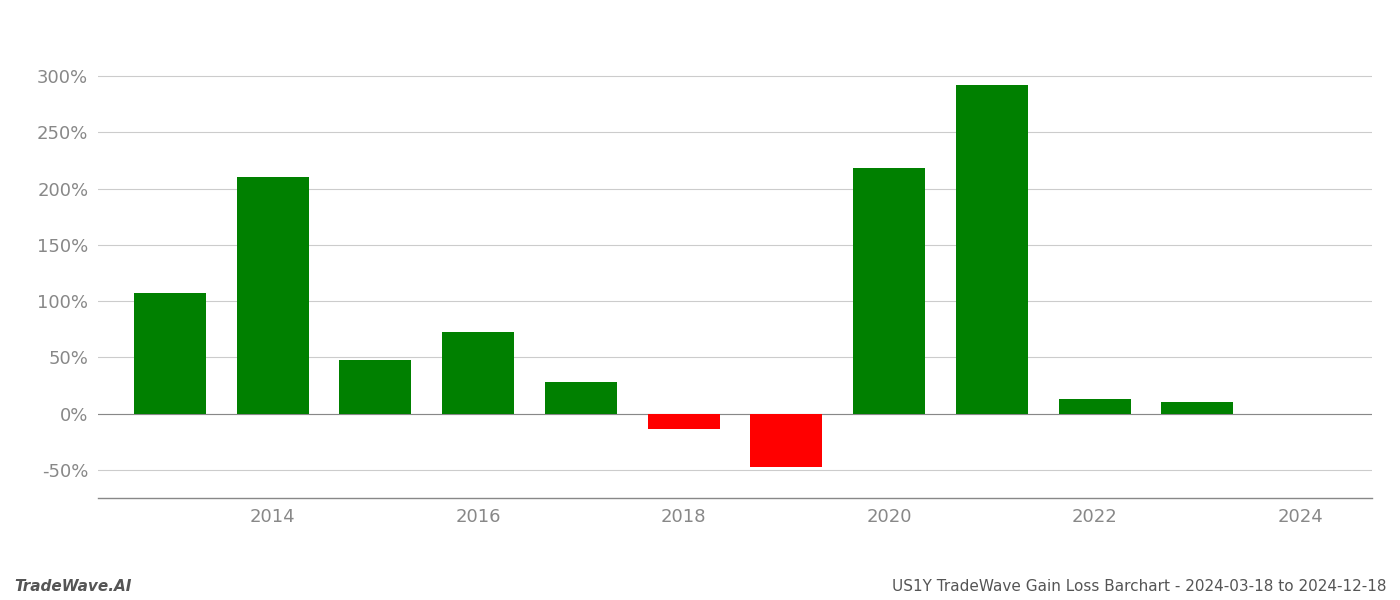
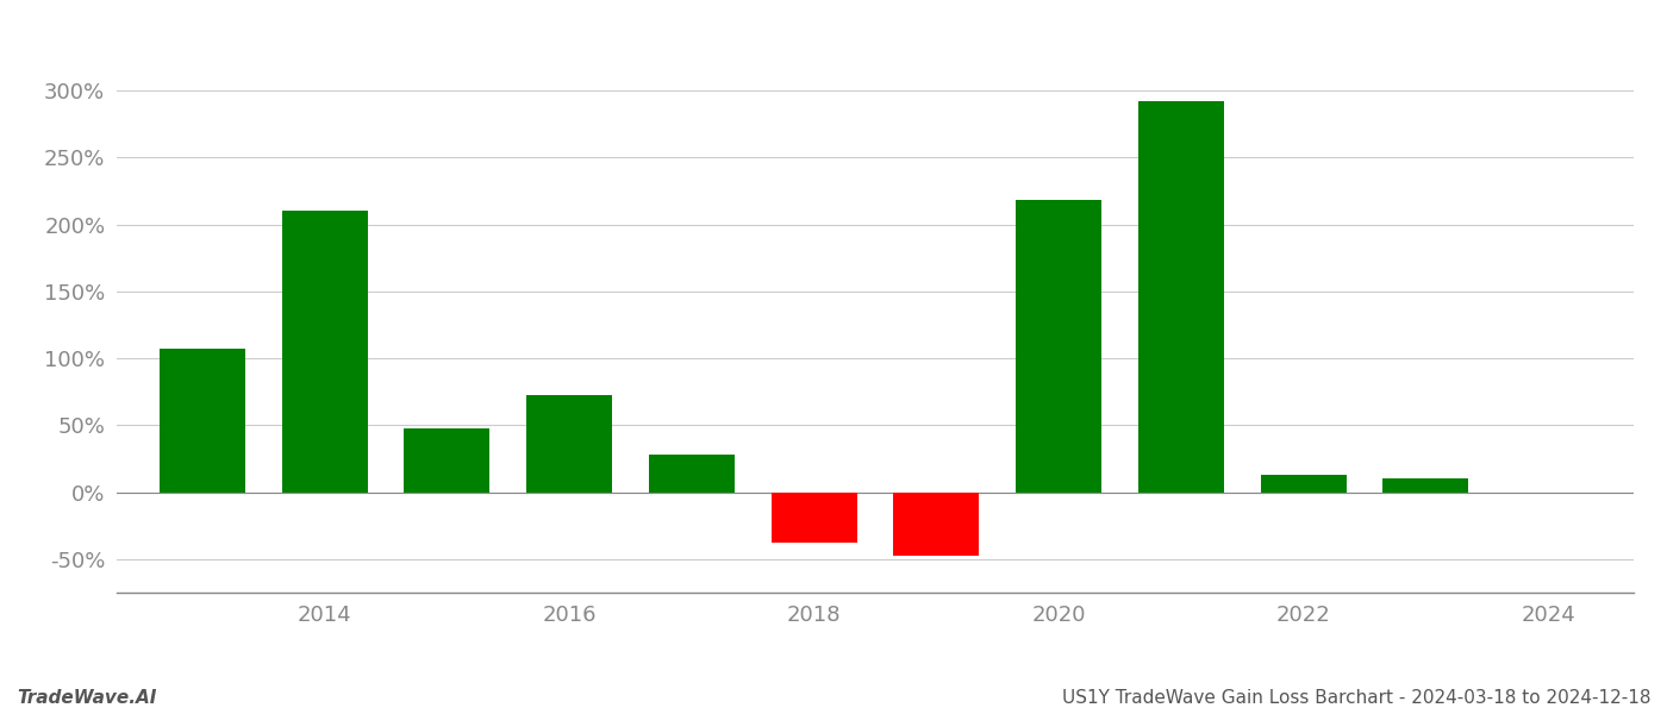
2018: -14% -> -38%
